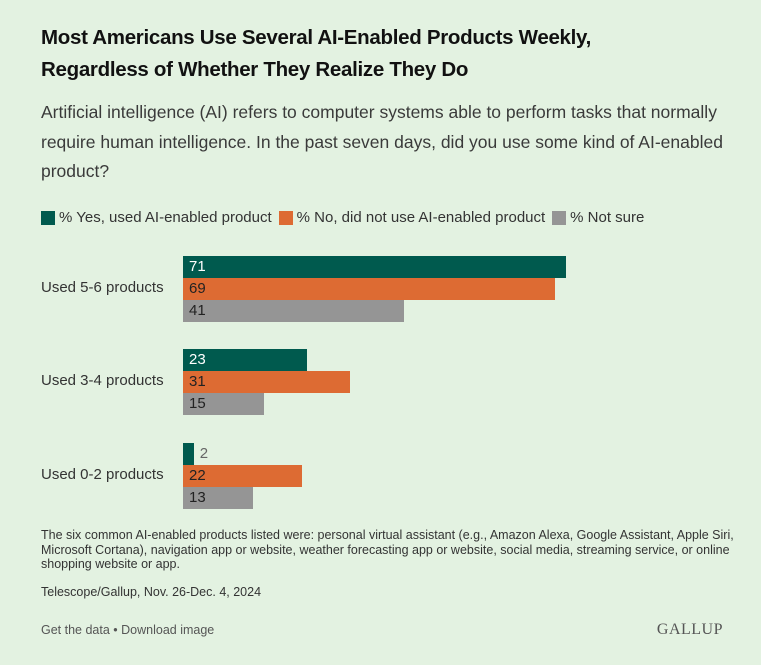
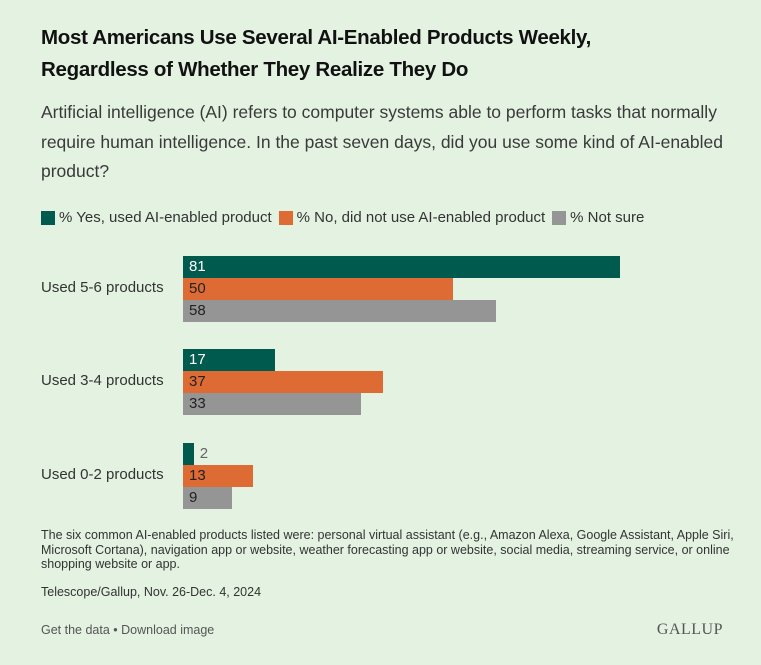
% Yes, used AI-enabled product/Used 5-6 products: 71 -> 81
% No, did not use AI-enabled product/Used 5-6 products: 69 -> 50
% Not sure/Used 5-6 products: 41 -> 58
% Yes, used AI-enabled product/Used 3-4 products: 23 -> 17
% No, did not use AI-enabled product/Used 3-4 products: 31 -> 37
% Not sure/Used 3-4 products: 15 -> 33
% No, did not use AI-enabled product/Used 0-2 products: 22 -> 13
% Not sure/Used 0-2 products: 13 -> 9
